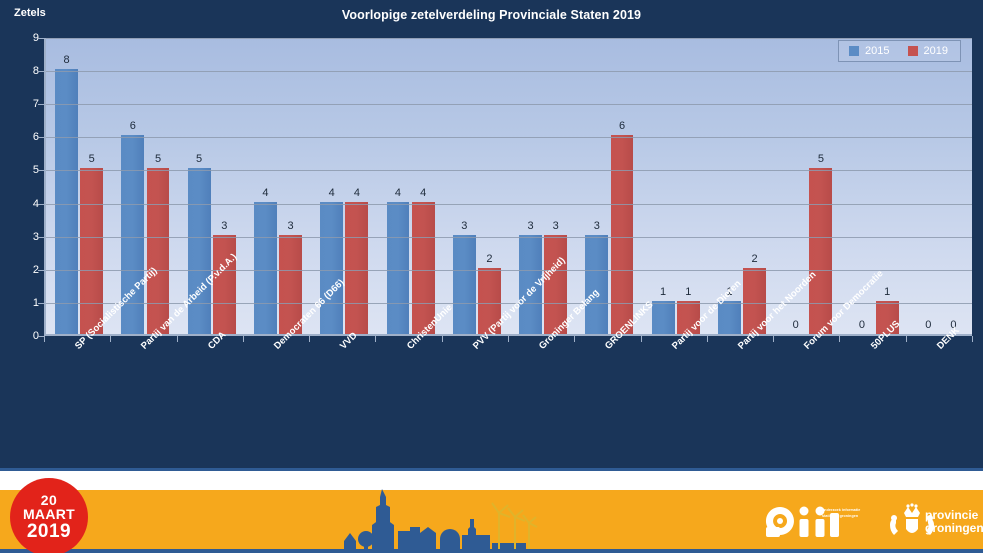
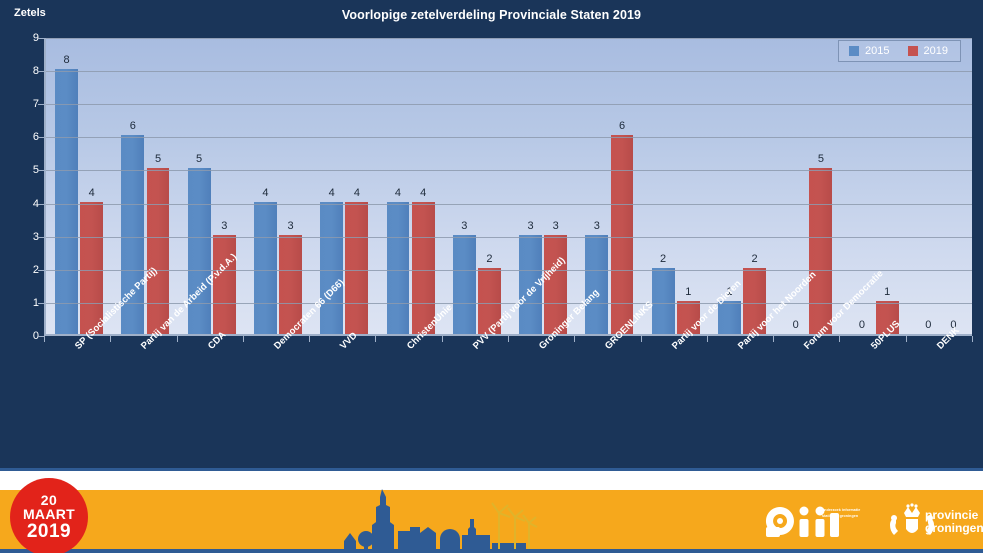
2019/SP (Socialistische Partij): 5 -> 4
2015/Partij voor de Dieren: 1 -> 2
